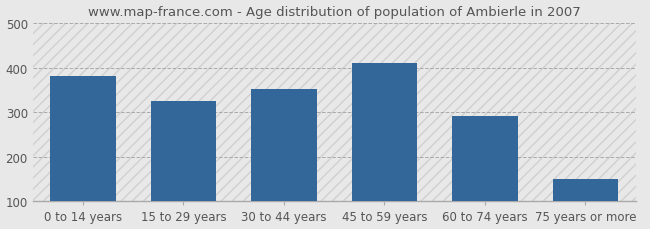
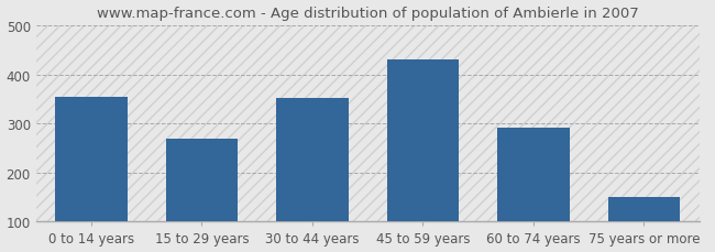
0 to 14 years: 380 -> 355
15 to 29 years: 325 -> 270
45 to 59 years: 410 -> 430
